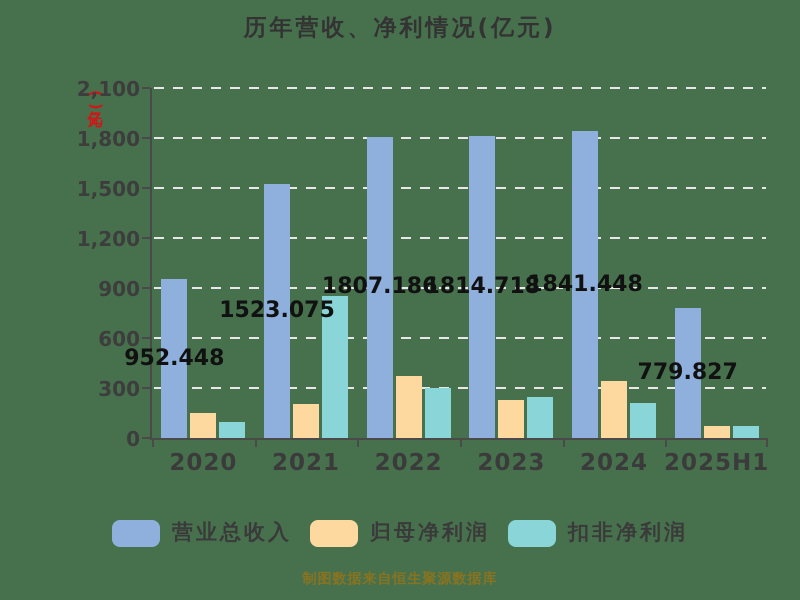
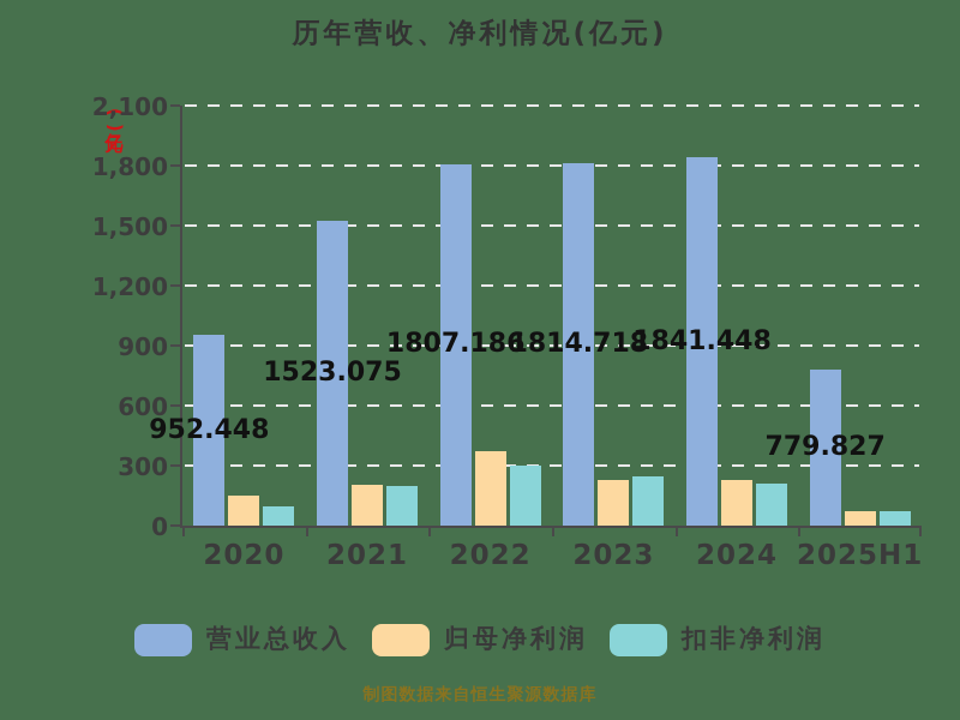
扣非净利润/2021: 850 -> 200
归母净利润/2024: 340 -> 230
